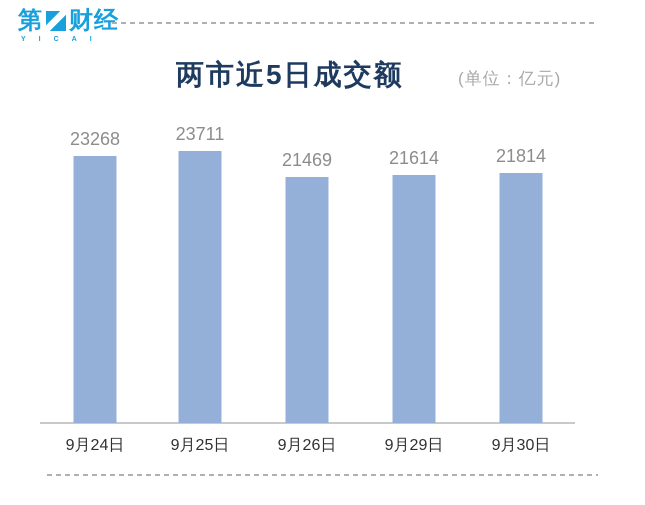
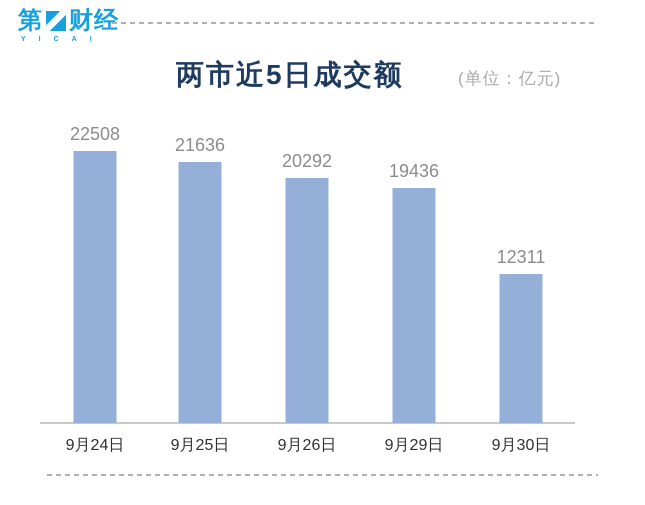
9月24日: 23268 -> 22508
9月25日: 23711 -> 21636
9月26日: 21469 -> 20292
9月29日: 21614 -> 19436
9月30日: 21814 -> 12311
